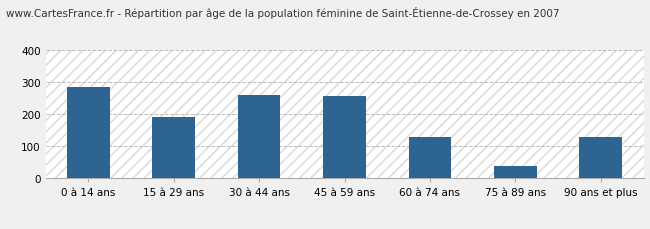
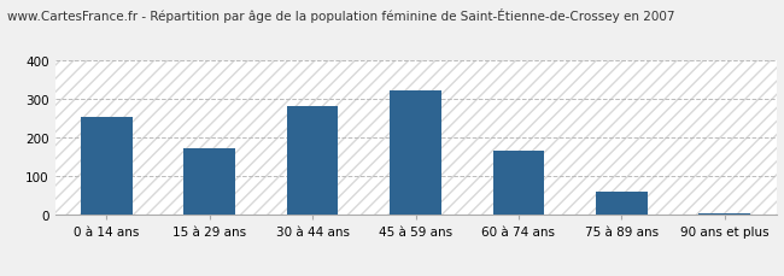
0 à 14 ans: 285 -> 252
15 à 29 ans: 190 -> 172
30 à 44 ans: 260 -> 281
45 à 59 ans: 255 -> 320
60 à 74 ans: 130 -> 165
75 à 89 ans: 40 -> 60
90 ans et plus: 130 -> 5
